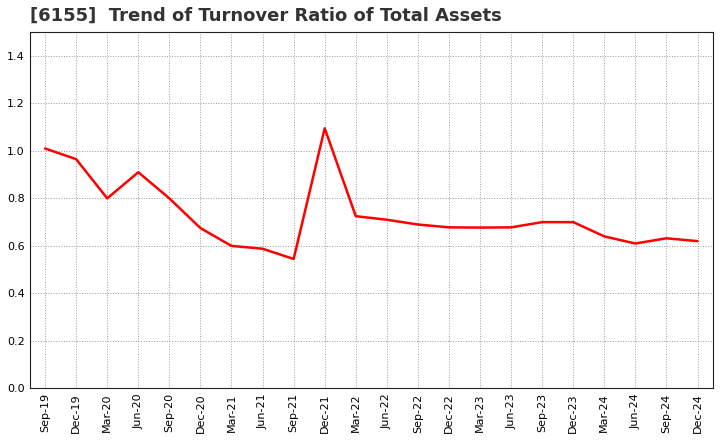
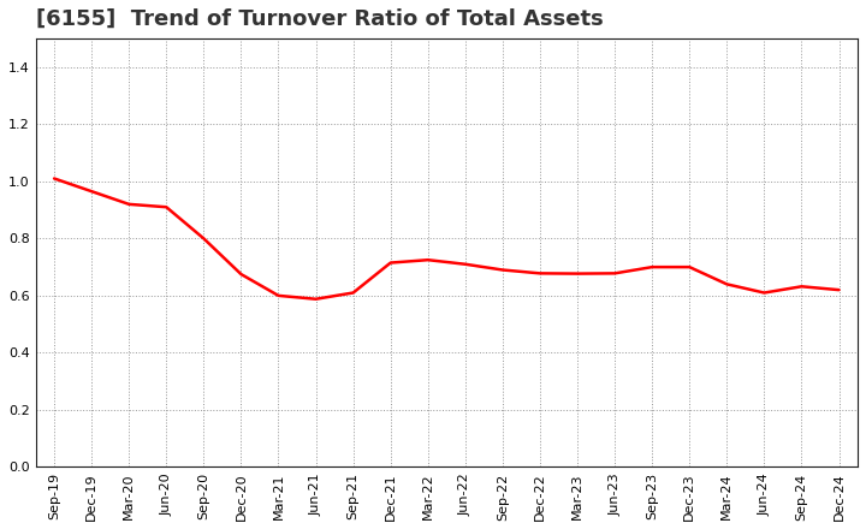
Mar-20: 0.800 -> 0.920
Sep-21: 0.545 -> 0.610
Dec-21: 1.095 -> 0.715
